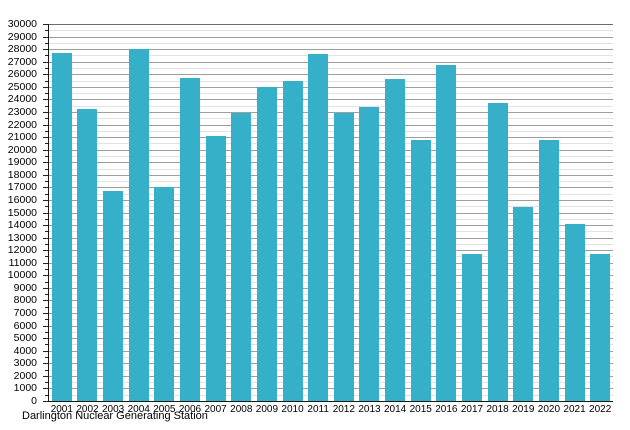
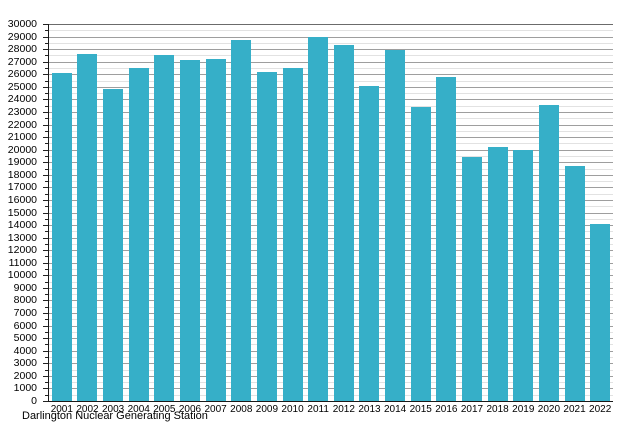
2001: 27700 -> 26100
2002: 23200 -> 27600
2003: 16700 -> 24800
2004: 28000 -> 26500
2005: 17000 -> 27500
2006: 25700 -> 27200
2007: 21100 -> 27200
2008: 22900 -> 28800
2009: 25000 -> 26200
2010: 25500 -> 26500
2011: 27600 -> 29000
2012: 22900 -> 28400
2013: 23400 -> 25100
2014: 25600 -> 28000
2015: 20800 -> 23400
2016: 26700 -> 25800
2017: 11700 -> 19400
2018: 23700 -> 20200
2019: 15400 -> 20000
2020: 20800 -> 23600
2021: 14100 -> 18700
2022: 11700 -> 14100
